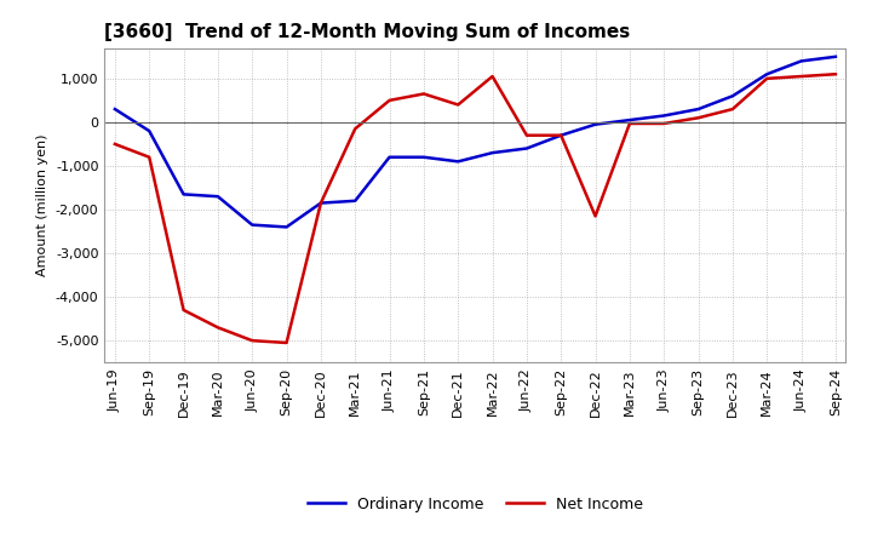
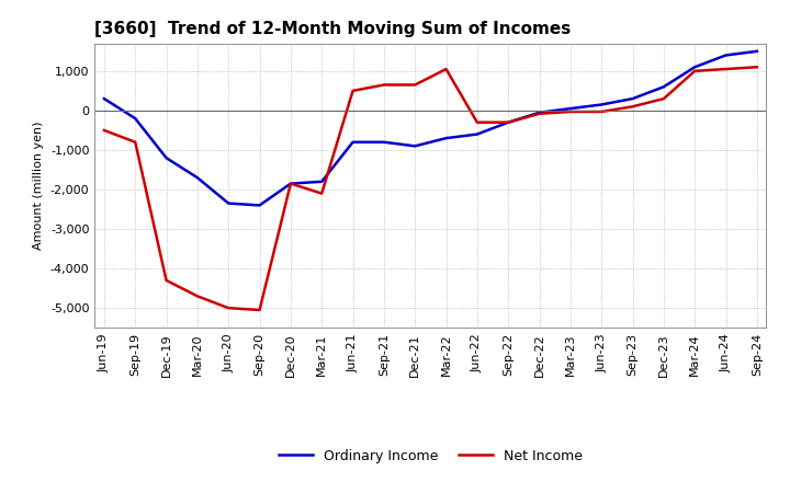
Ordinary Income/Dec-19: -1,650 -> -1,200
Net Income/Mar-21: -150 -> -2,100
Net Income/Dec-21: 400 -> 650
Net Income/Dec-22: -2,150 -> -80
